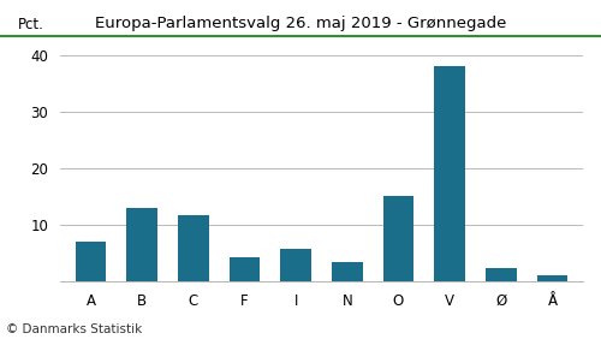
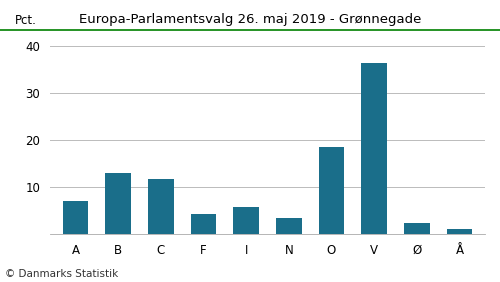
O: 15.2 -> 18.5
V: 38.0 -> 36.5
